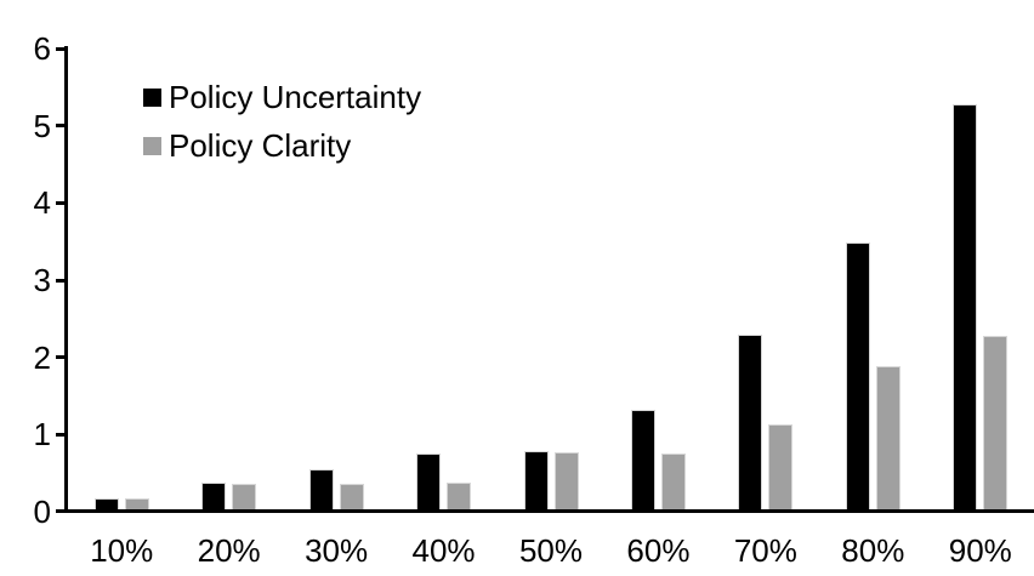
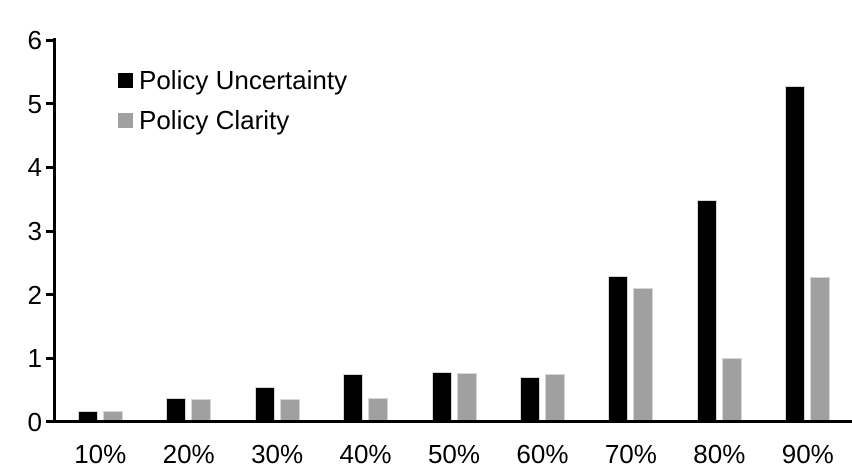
Policy Uncertainty/60%: 1.3 -> 0.7
Policy Clarity/70%: 1.1 -> 2.1
Policy Clarity/80%: 1.9 -> 1.0
